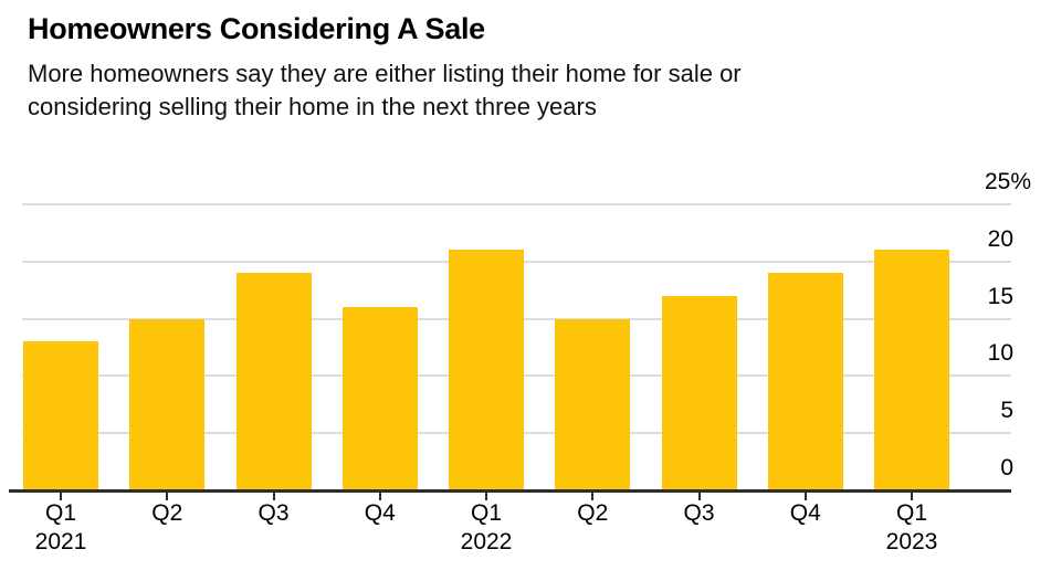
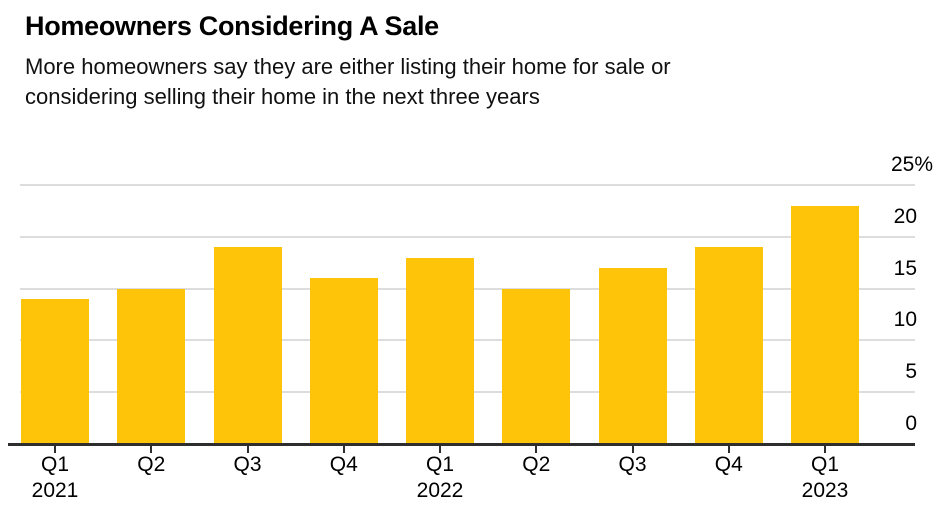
Q1 2021: 13 -> 14
Q1 2022: 21 -> 18
Q1 2023: 21 -> 23
